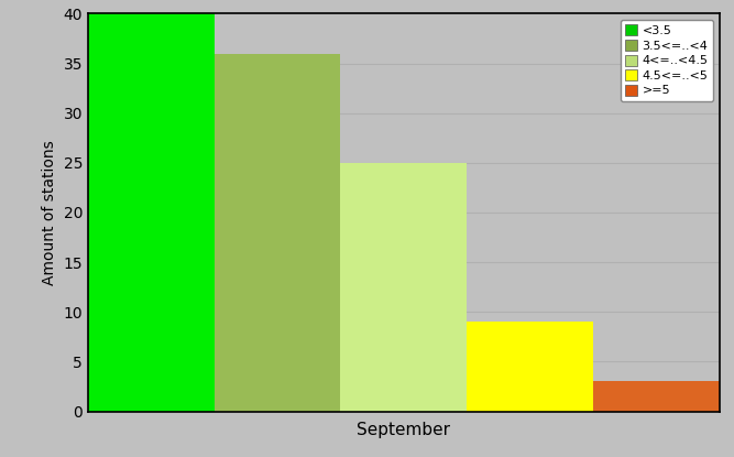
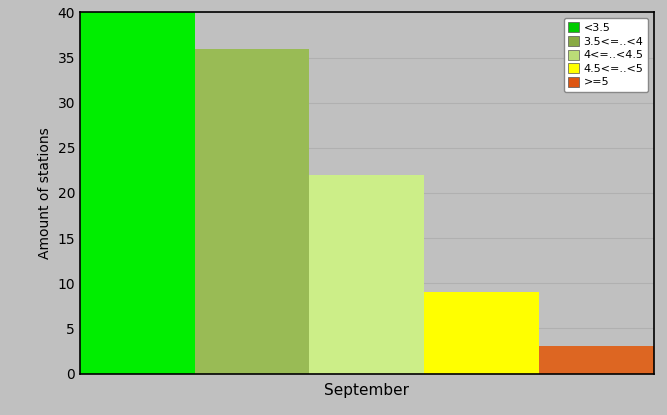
September: 25 -> 22
